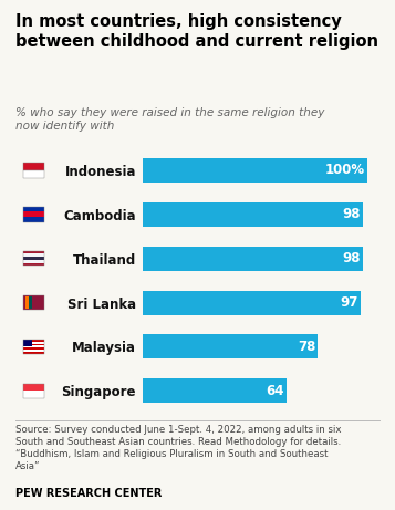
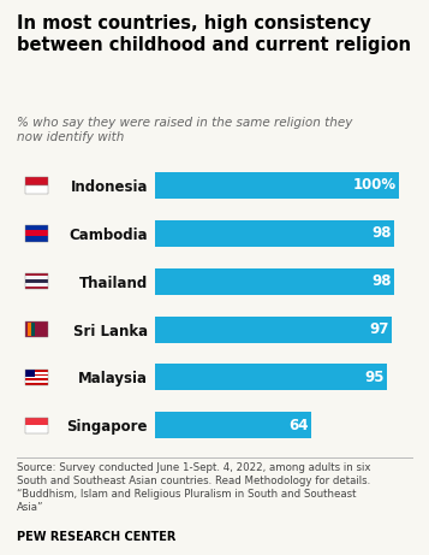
Malaysia: 78 -> 95
